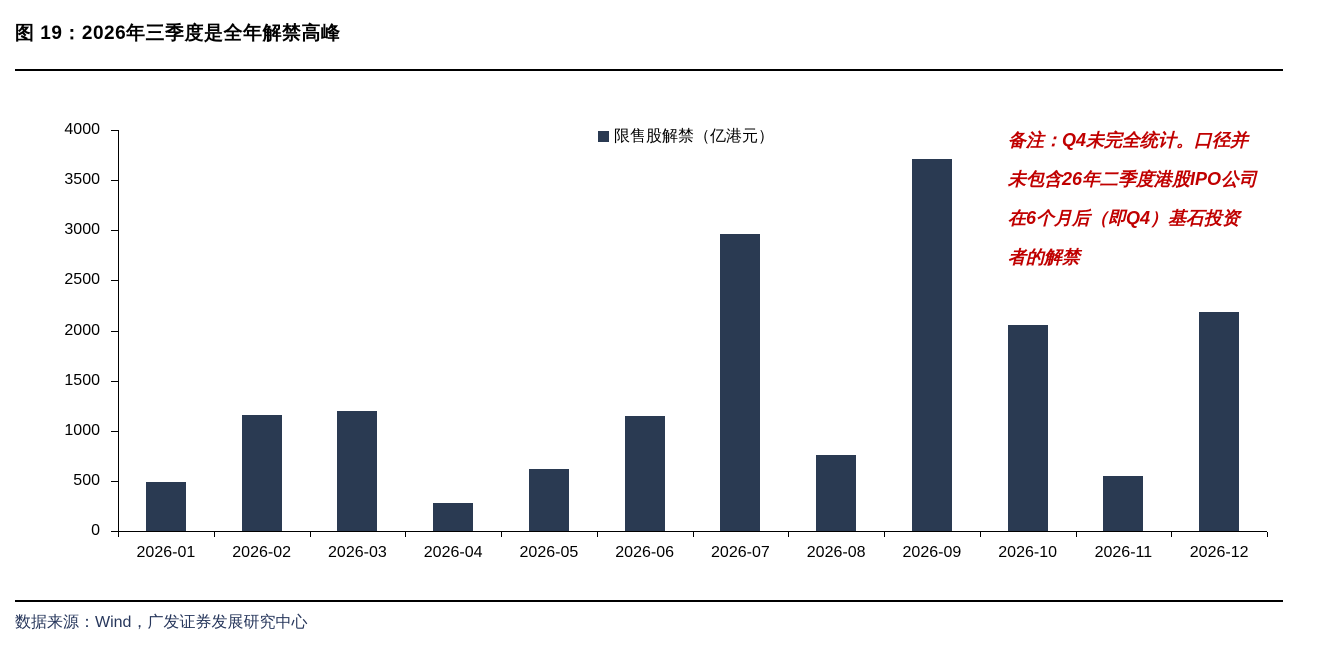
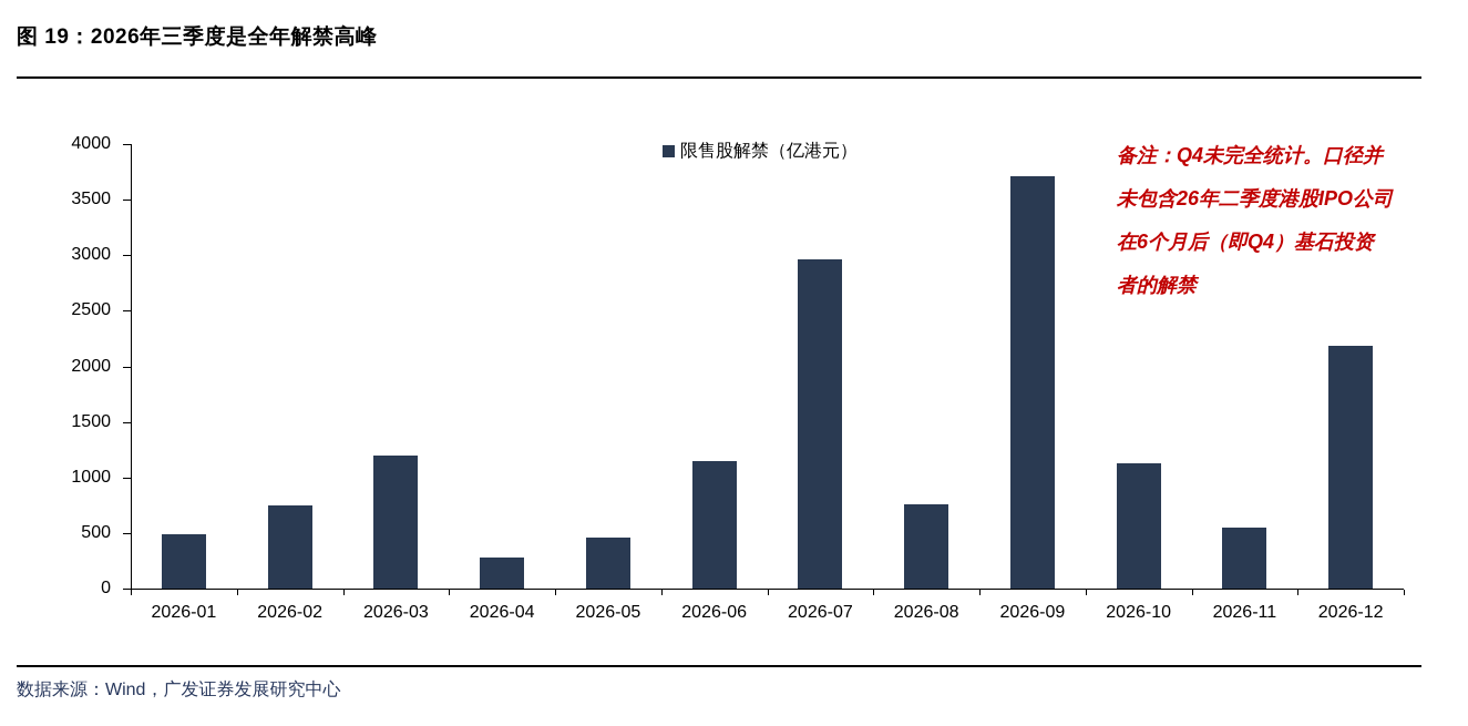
2026-02: 1160 -> 750
2026-05: 620 -> 460
2026-10: 2050 -> 1130
